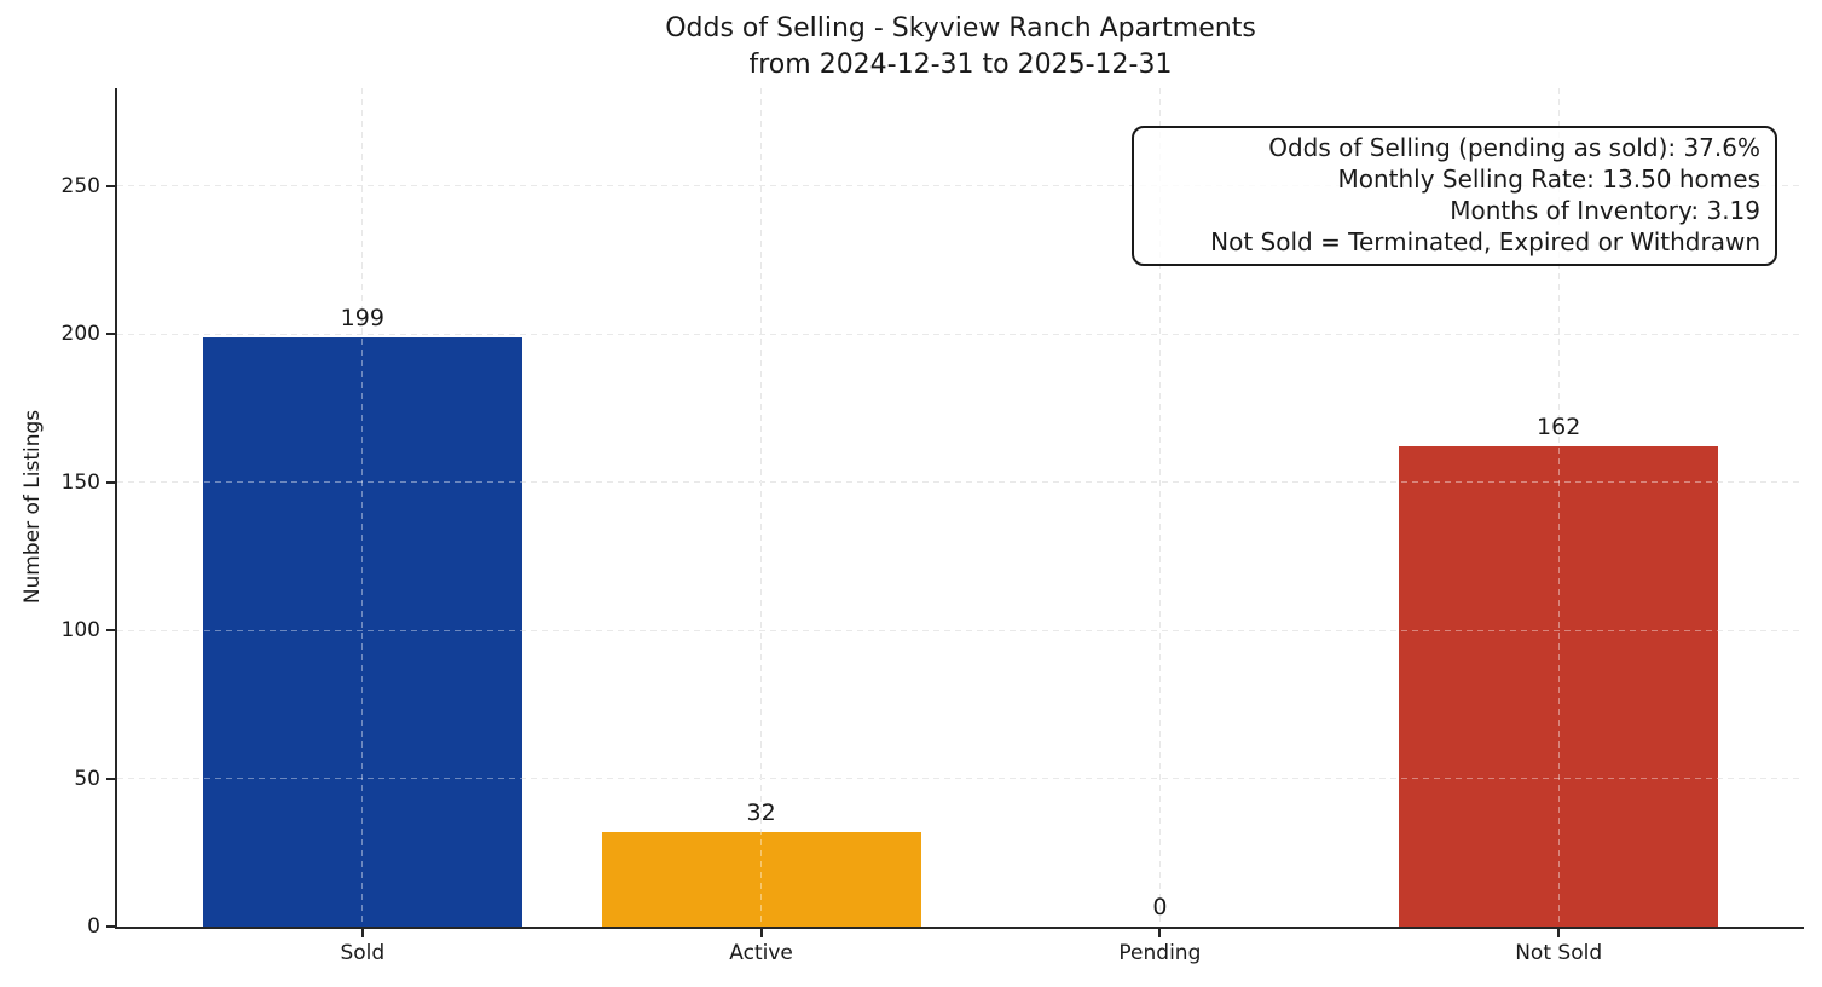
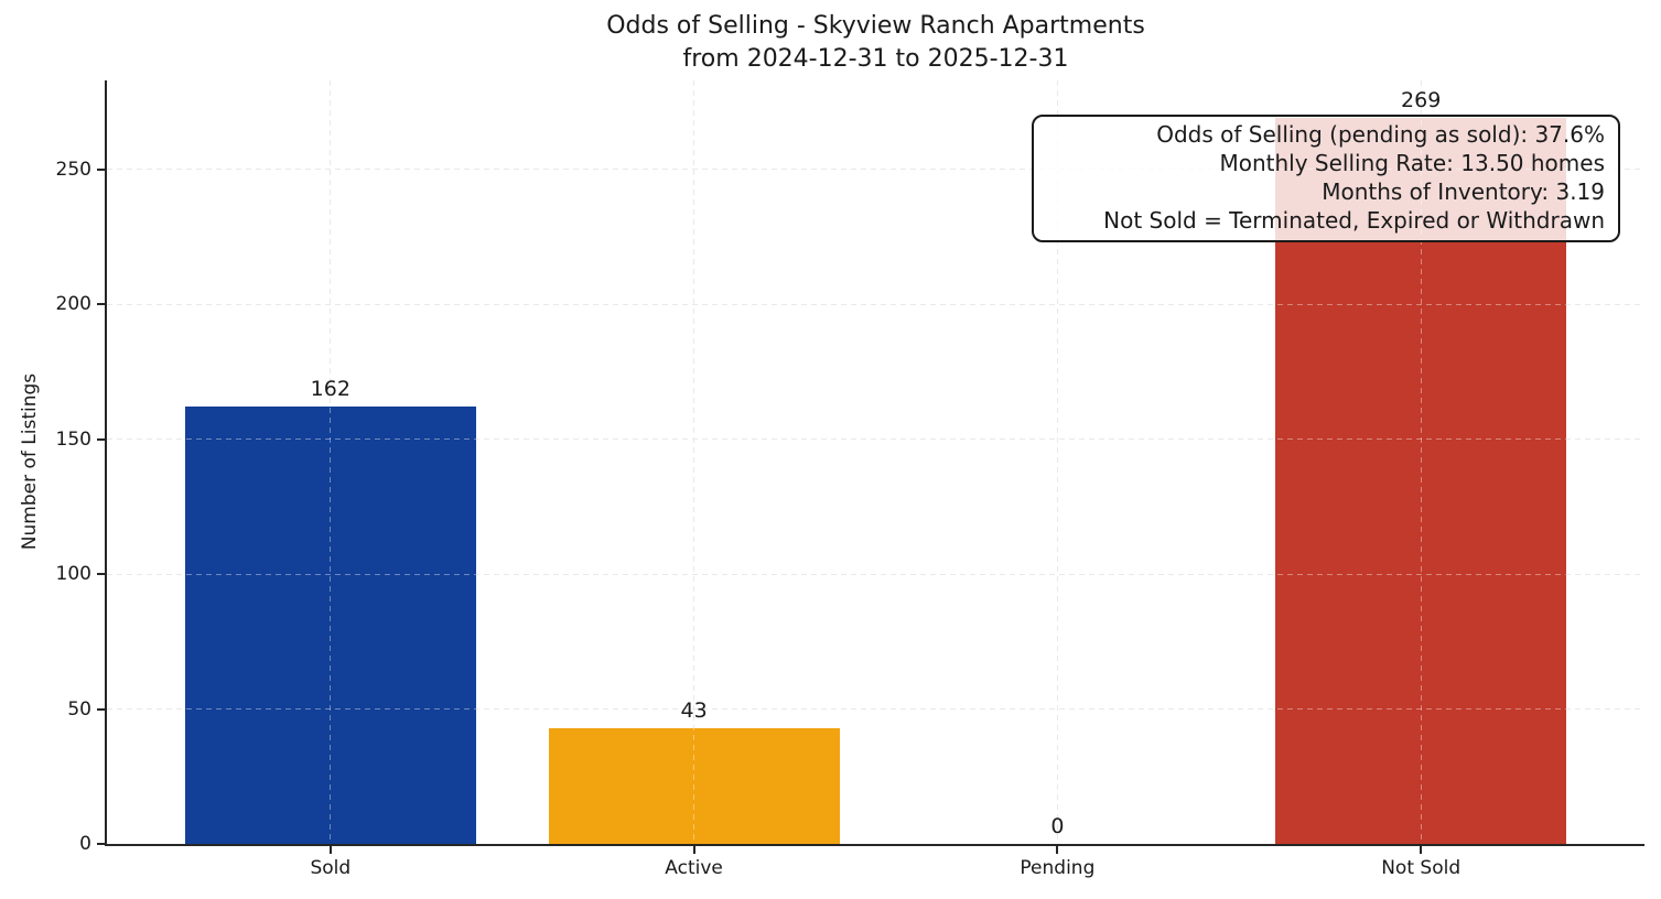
Sold: 199 -> 162
Active: 32 -> 43
Not Sold: 162 -> 269
